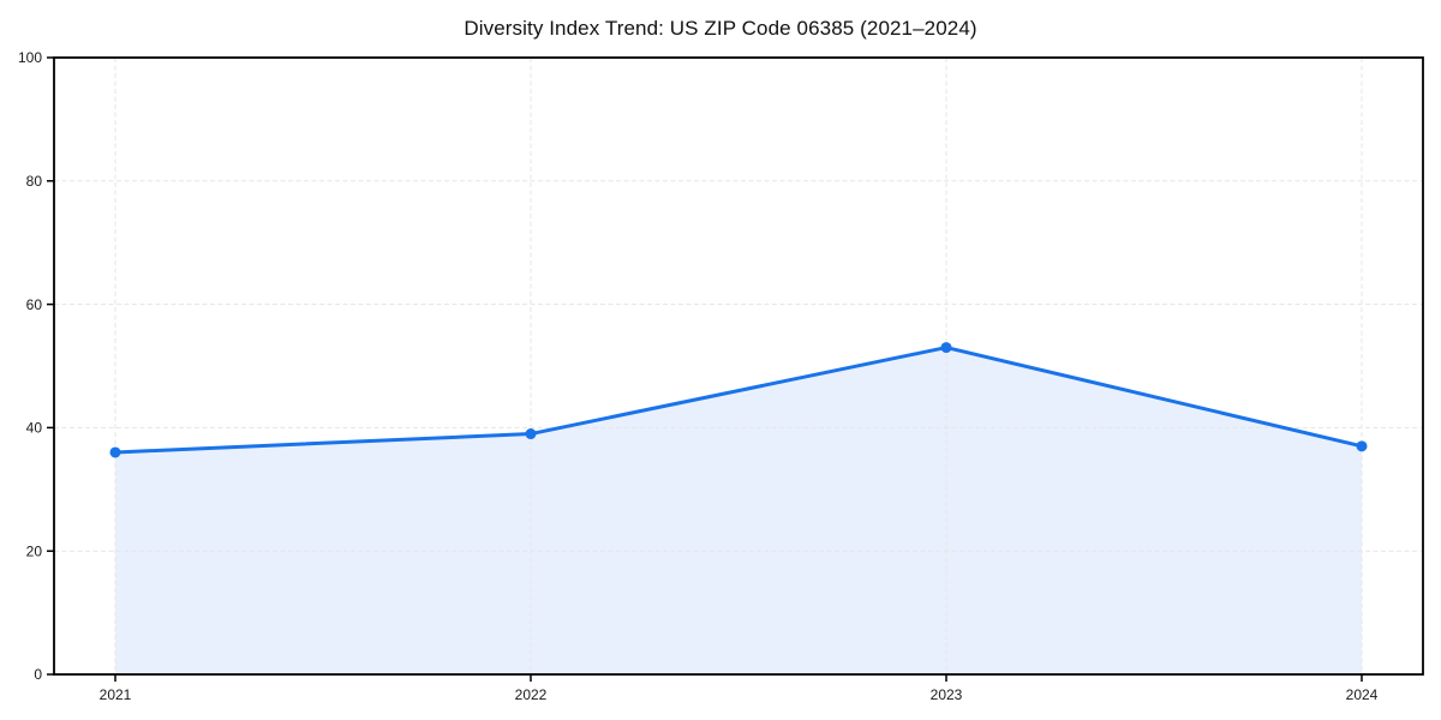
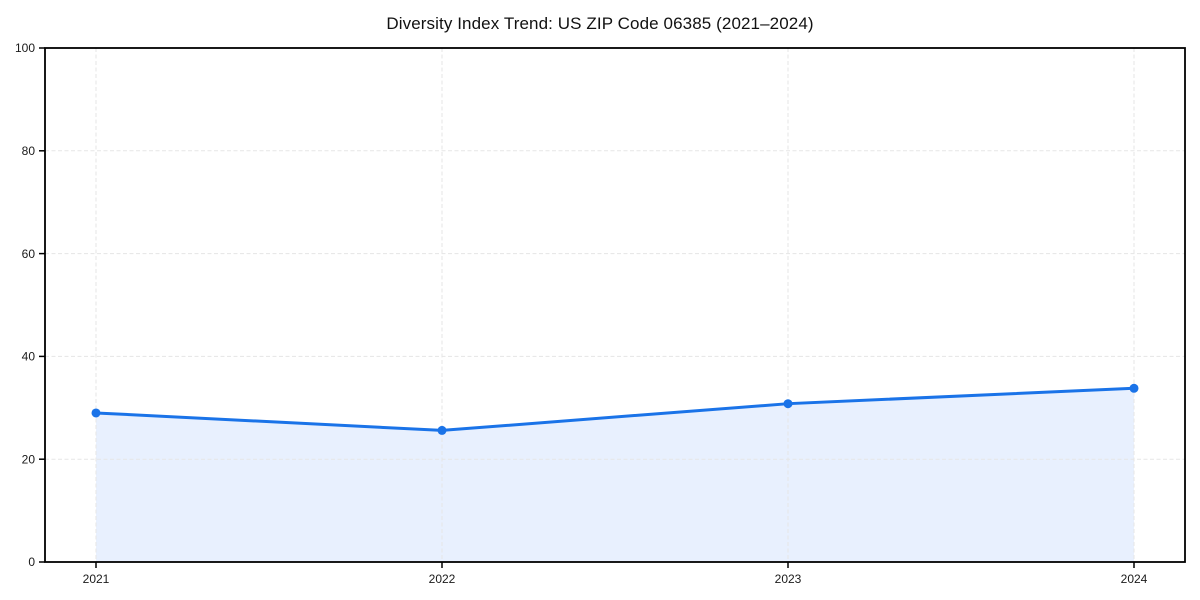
2021: 36 -> 29
2022: 39 -> 26
2023: 53 -> 31
2024: 37 -> 34
